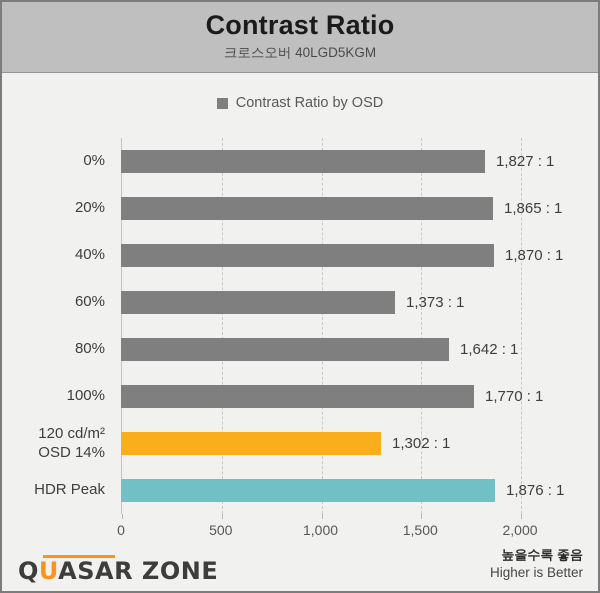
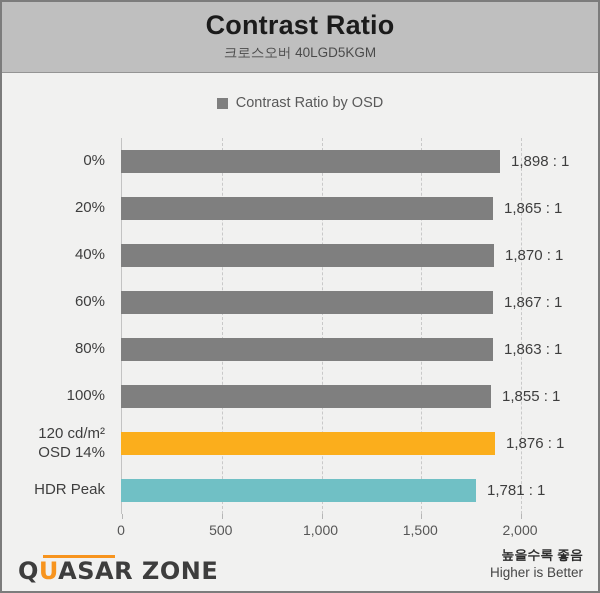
0%: 1,827 -> 1,898
60%: 1,373 -> 1,867
80%: 1,642 -> 1,863
100%: 1,770 -> 1,855
120 cd/m² OSD 14%: 1,302 -> 1,876
HDR Peak: 1,876 -> 1,781
